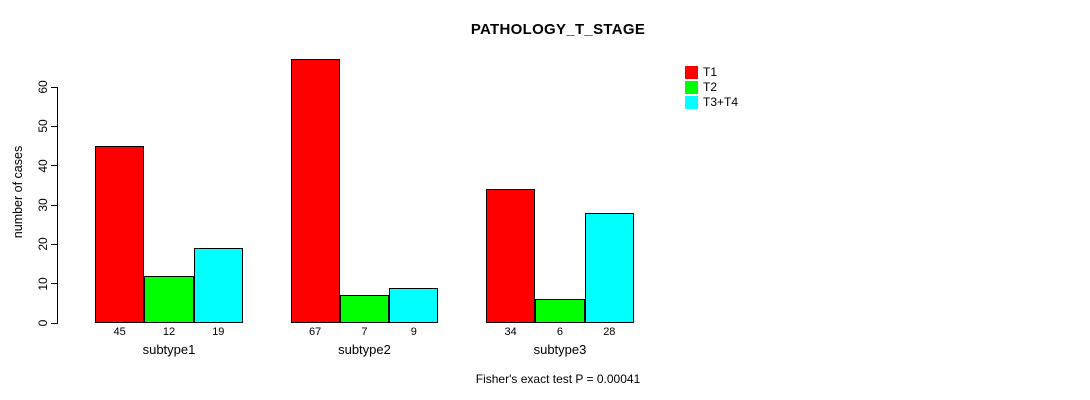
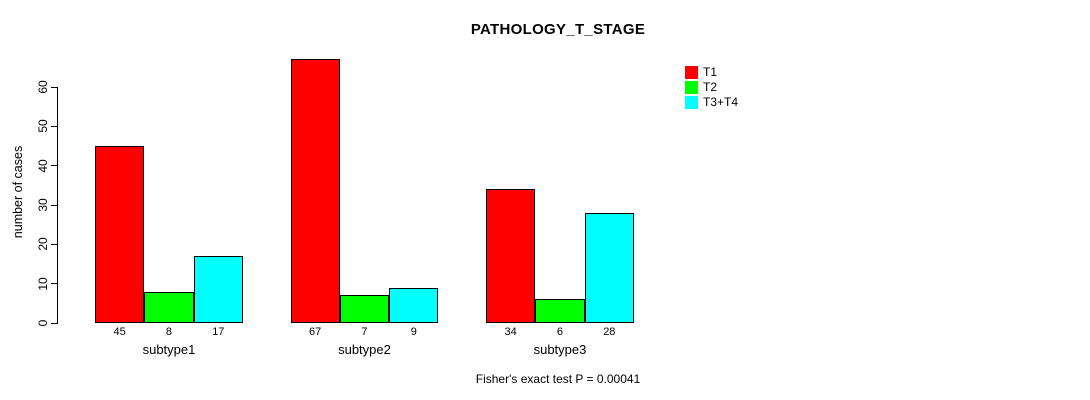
T2/subtype1: 12 -> 8
T3+T4/subtype1: 19 -> 17
